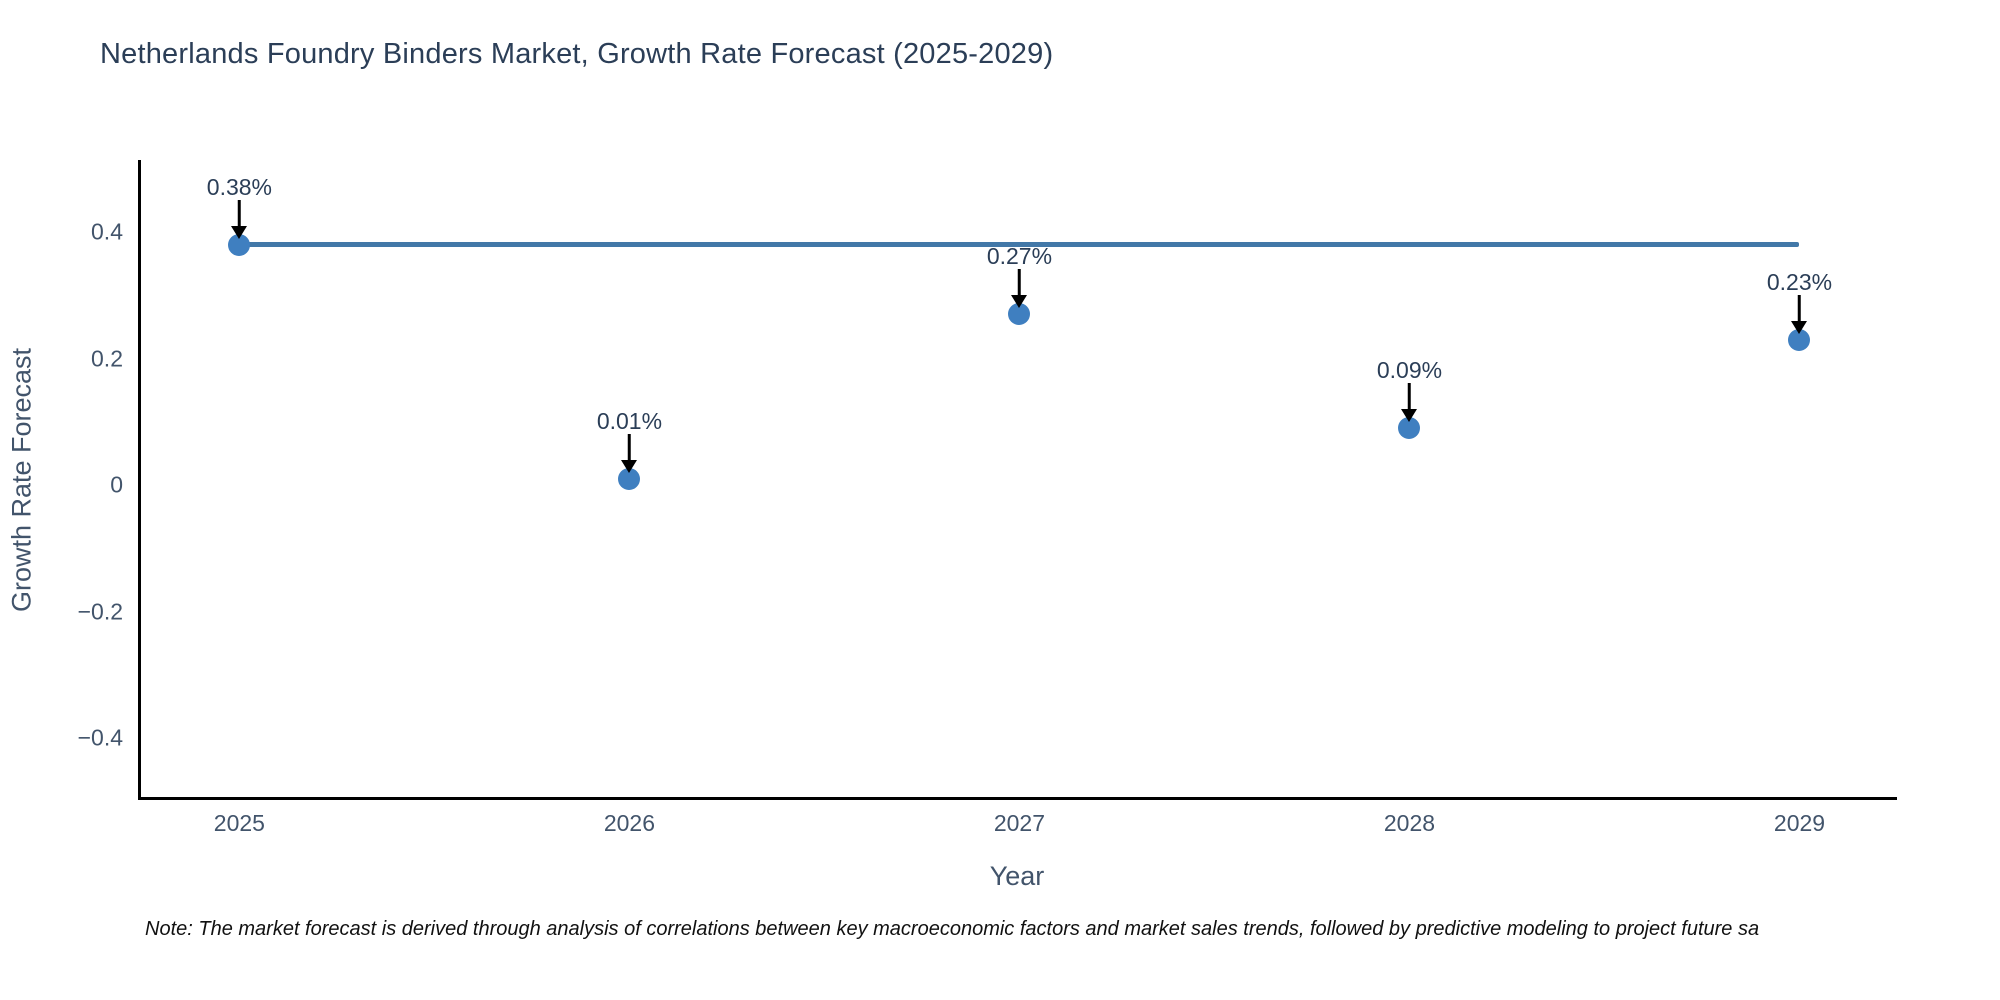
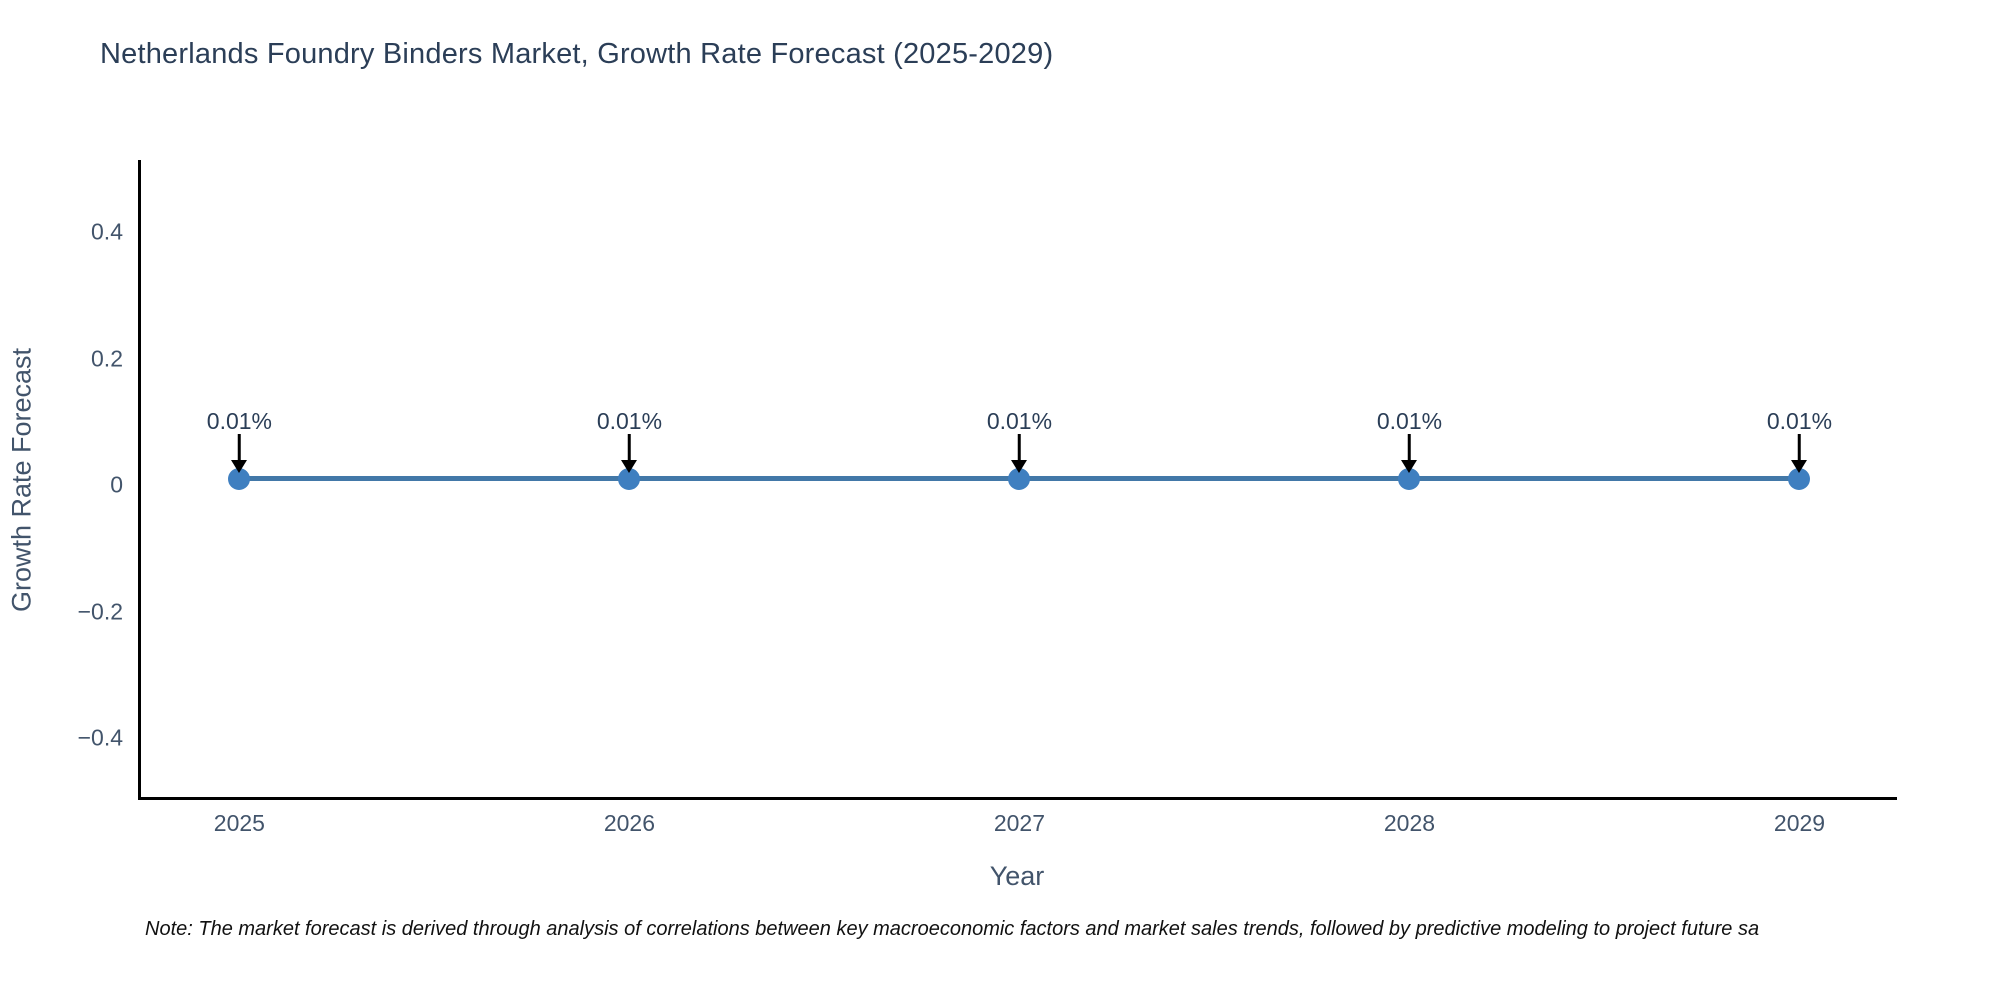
2025: 0.38% -> 0.01%
2027: 0.27% -> 0.01%
2028: 0.09% -> 0.01%
2029: 0.23% -> 0.01%
